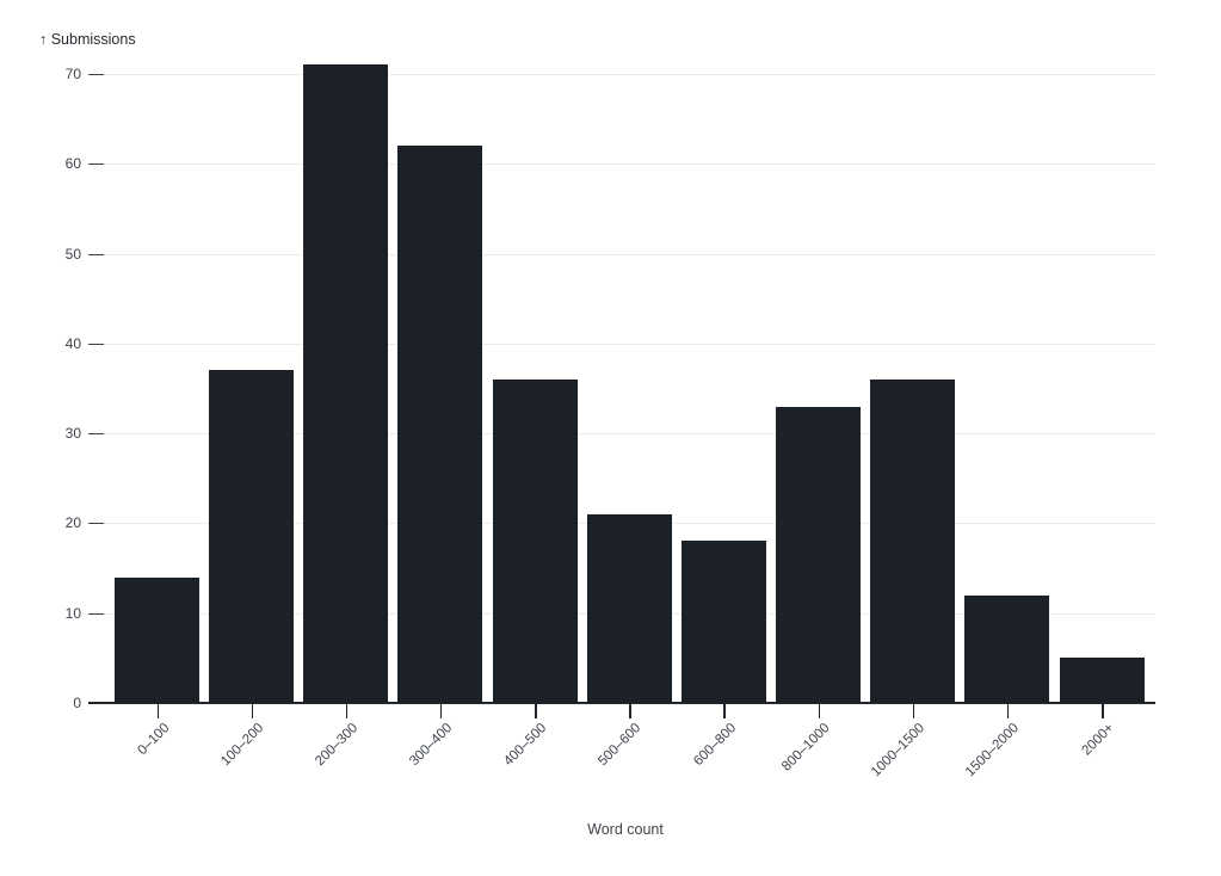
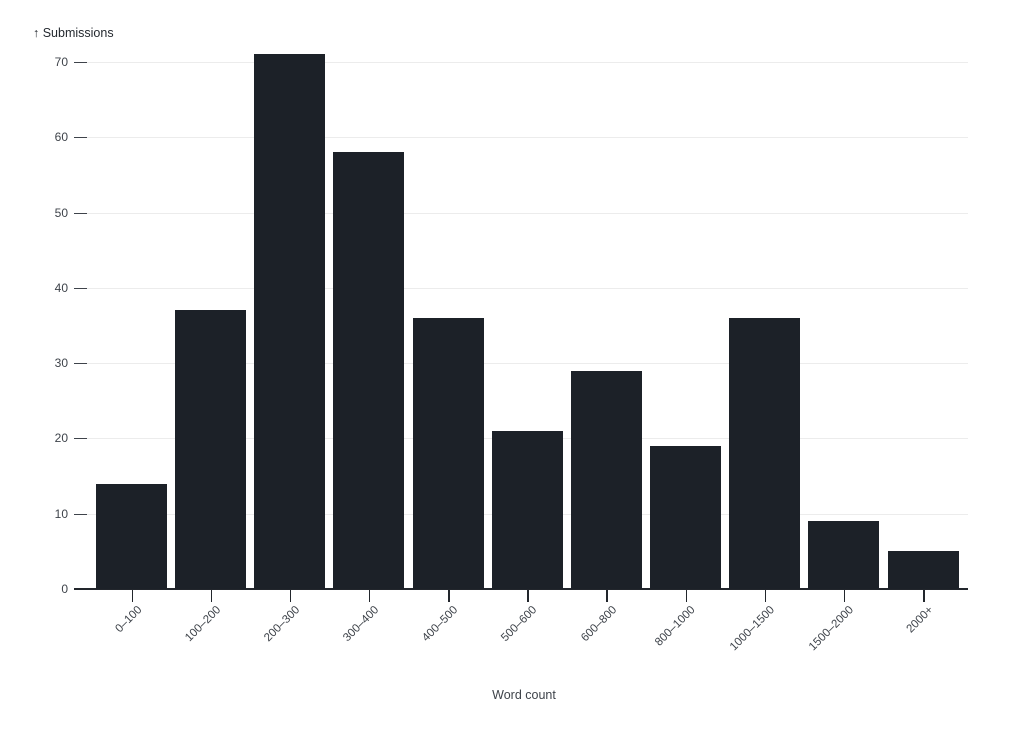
300–400: 62 -> 58
600–800: 18 -> 29
800–1000: 33 -> 19
1500–2000: 12 -> 9
